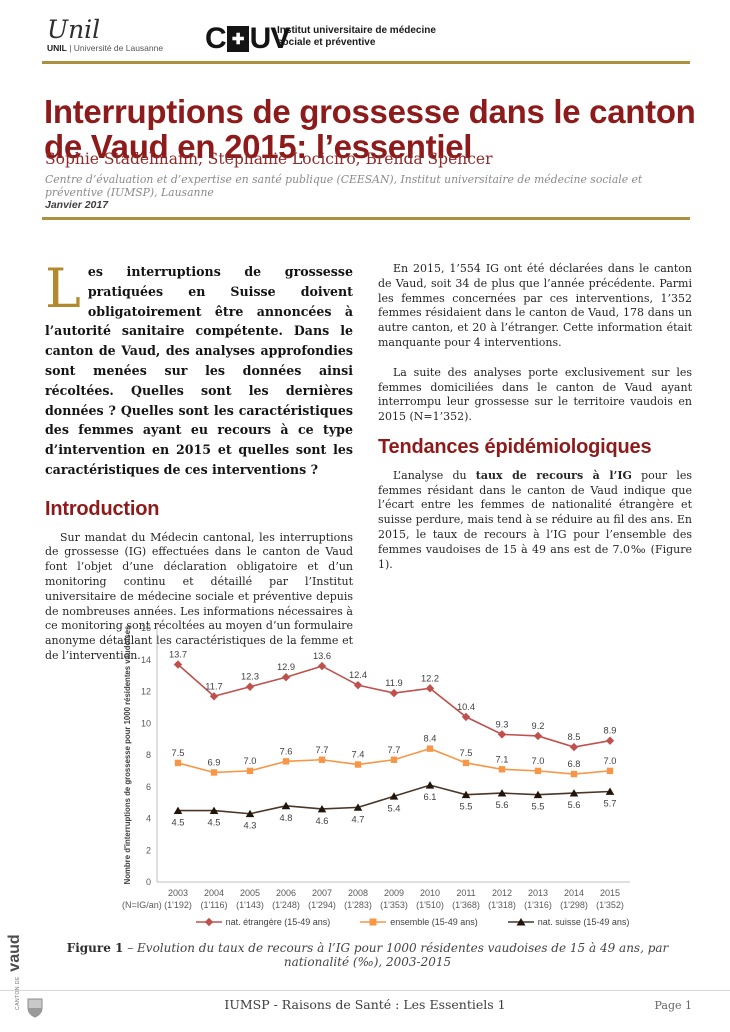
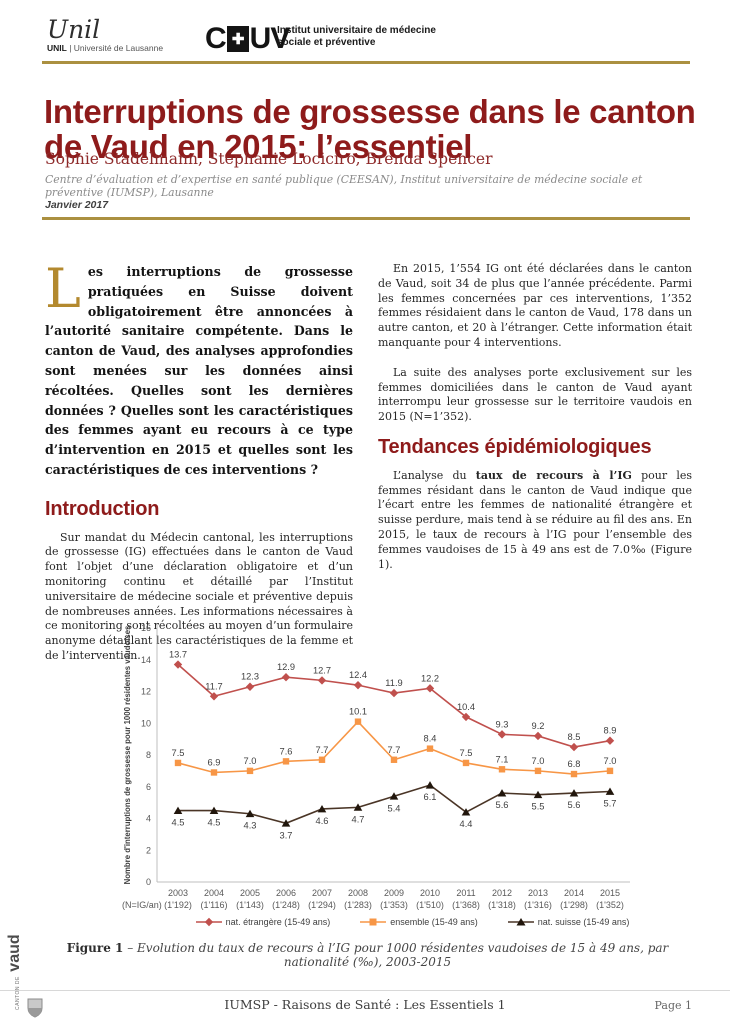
nat. suisse (15-49 ans)/2006: 4.8 -> 3.7
nat. étrangère (15-49 ans)/2007: 13.6 -> 12.7
ensemble (15-49 ans)/2008: 7.4 -> 10.1
nat. suisse (15-49 ans)/2011: 5.5 -> 4.4
